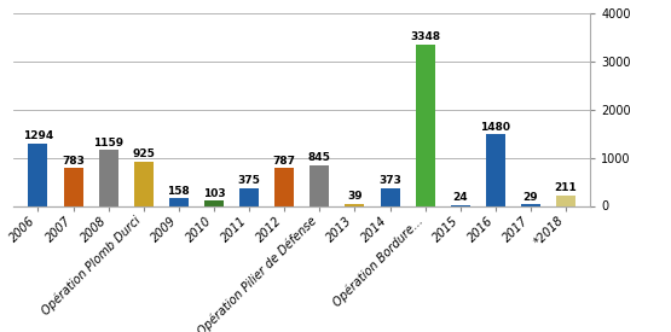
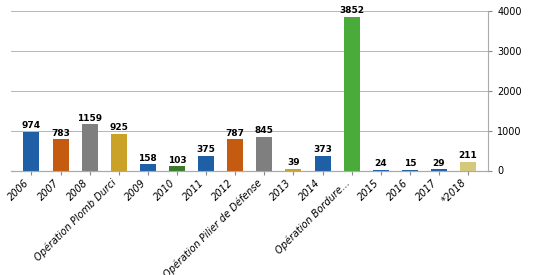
2006: 1294 -> 974
Opération Bordure...: 3348 -> 3852
2016: 1480 -> 15
